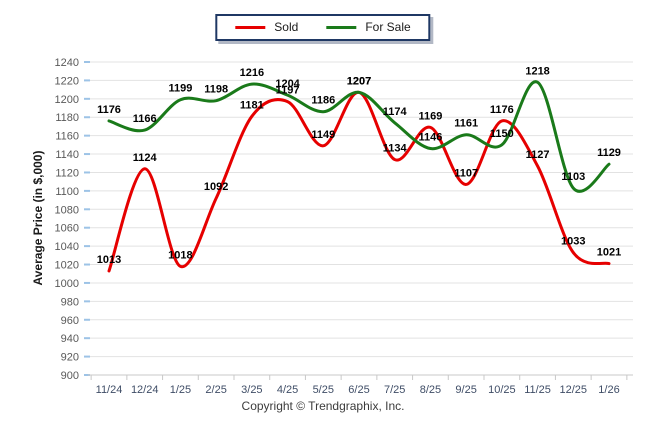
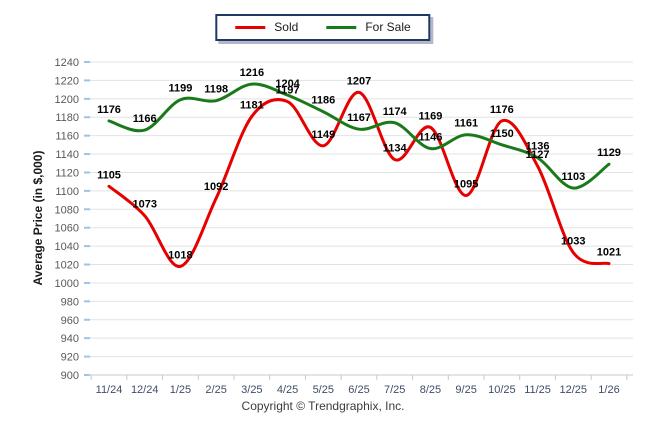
Sold/11/24: 1013 -> 1105
Sold/12/24: 1124 -> 1073
For Sale/6/25: 1207 -> 1167
Sold/9/25: 1107 -> 1095
For Sale/11/25: 1218 -> 1136
